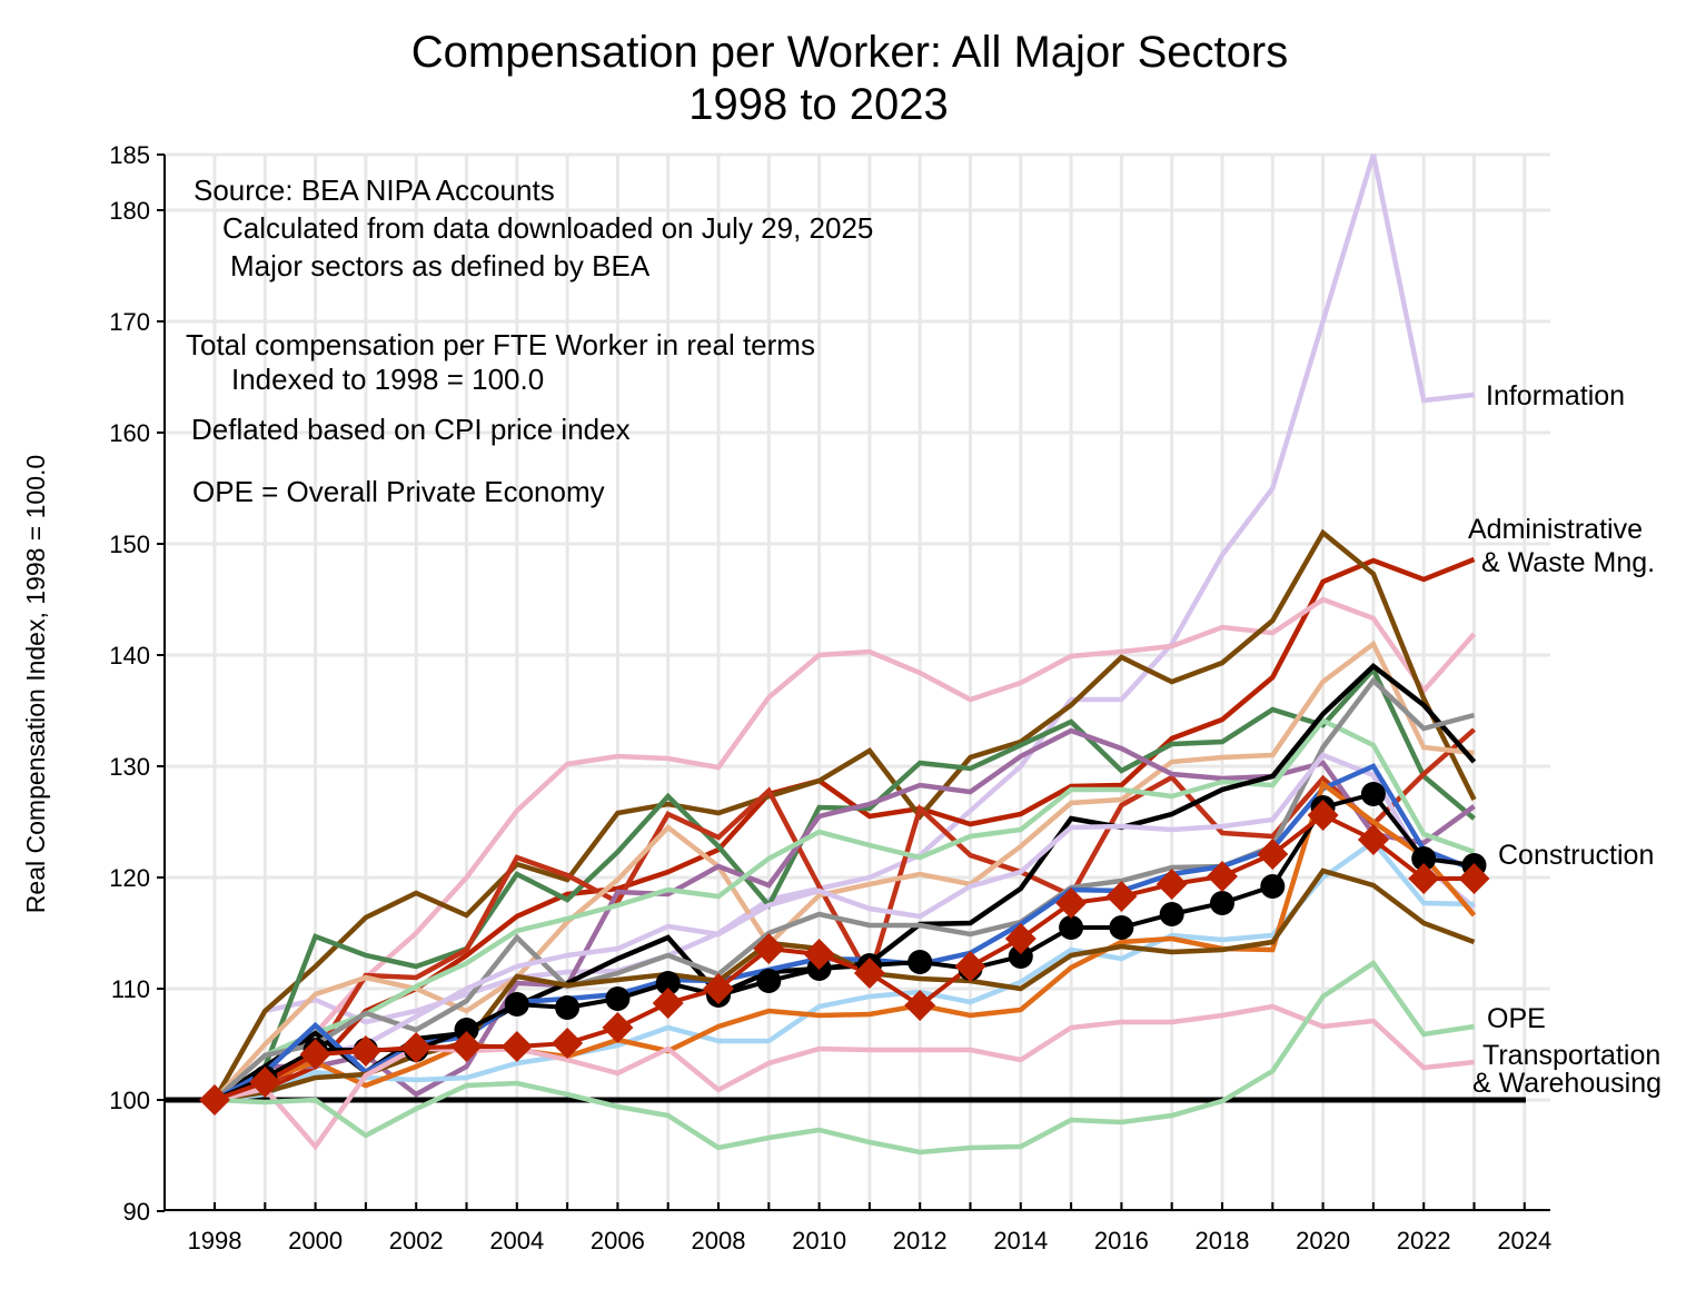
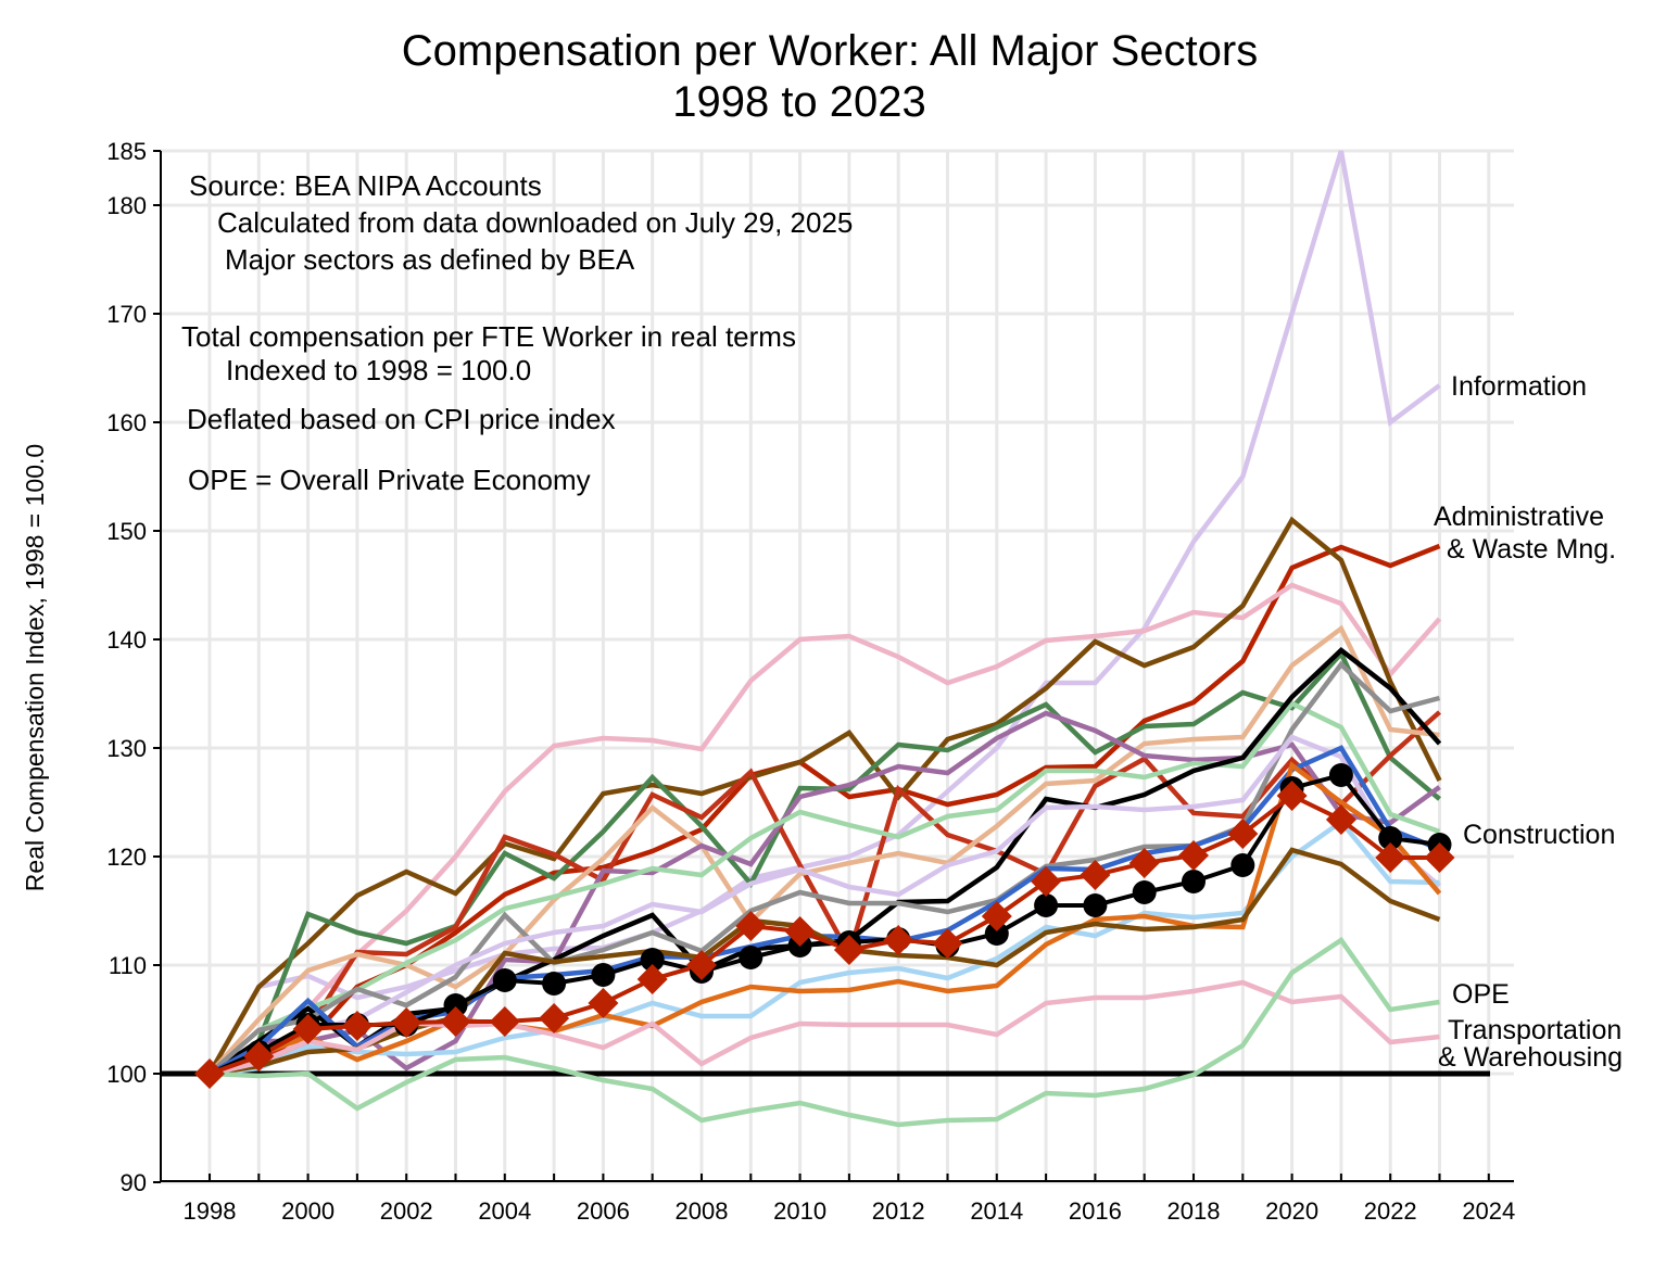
Transportation & Warehousing/2000: 95.8 -> 103.0
Construction/2012: 108.5 -> 112.3
Information/2022: 162.9 -> 160.0
